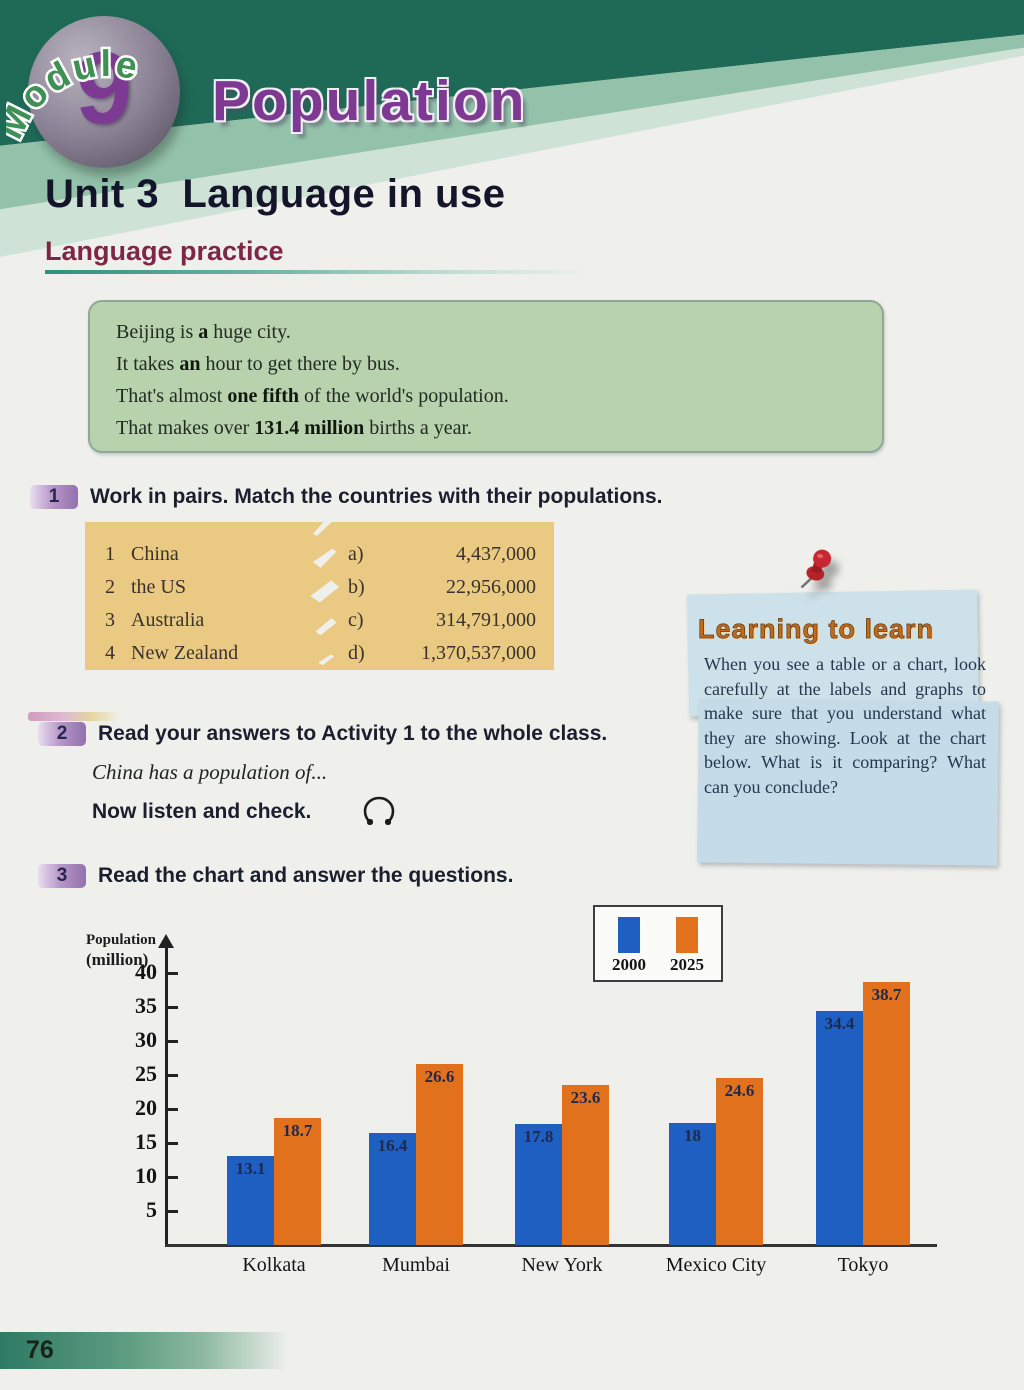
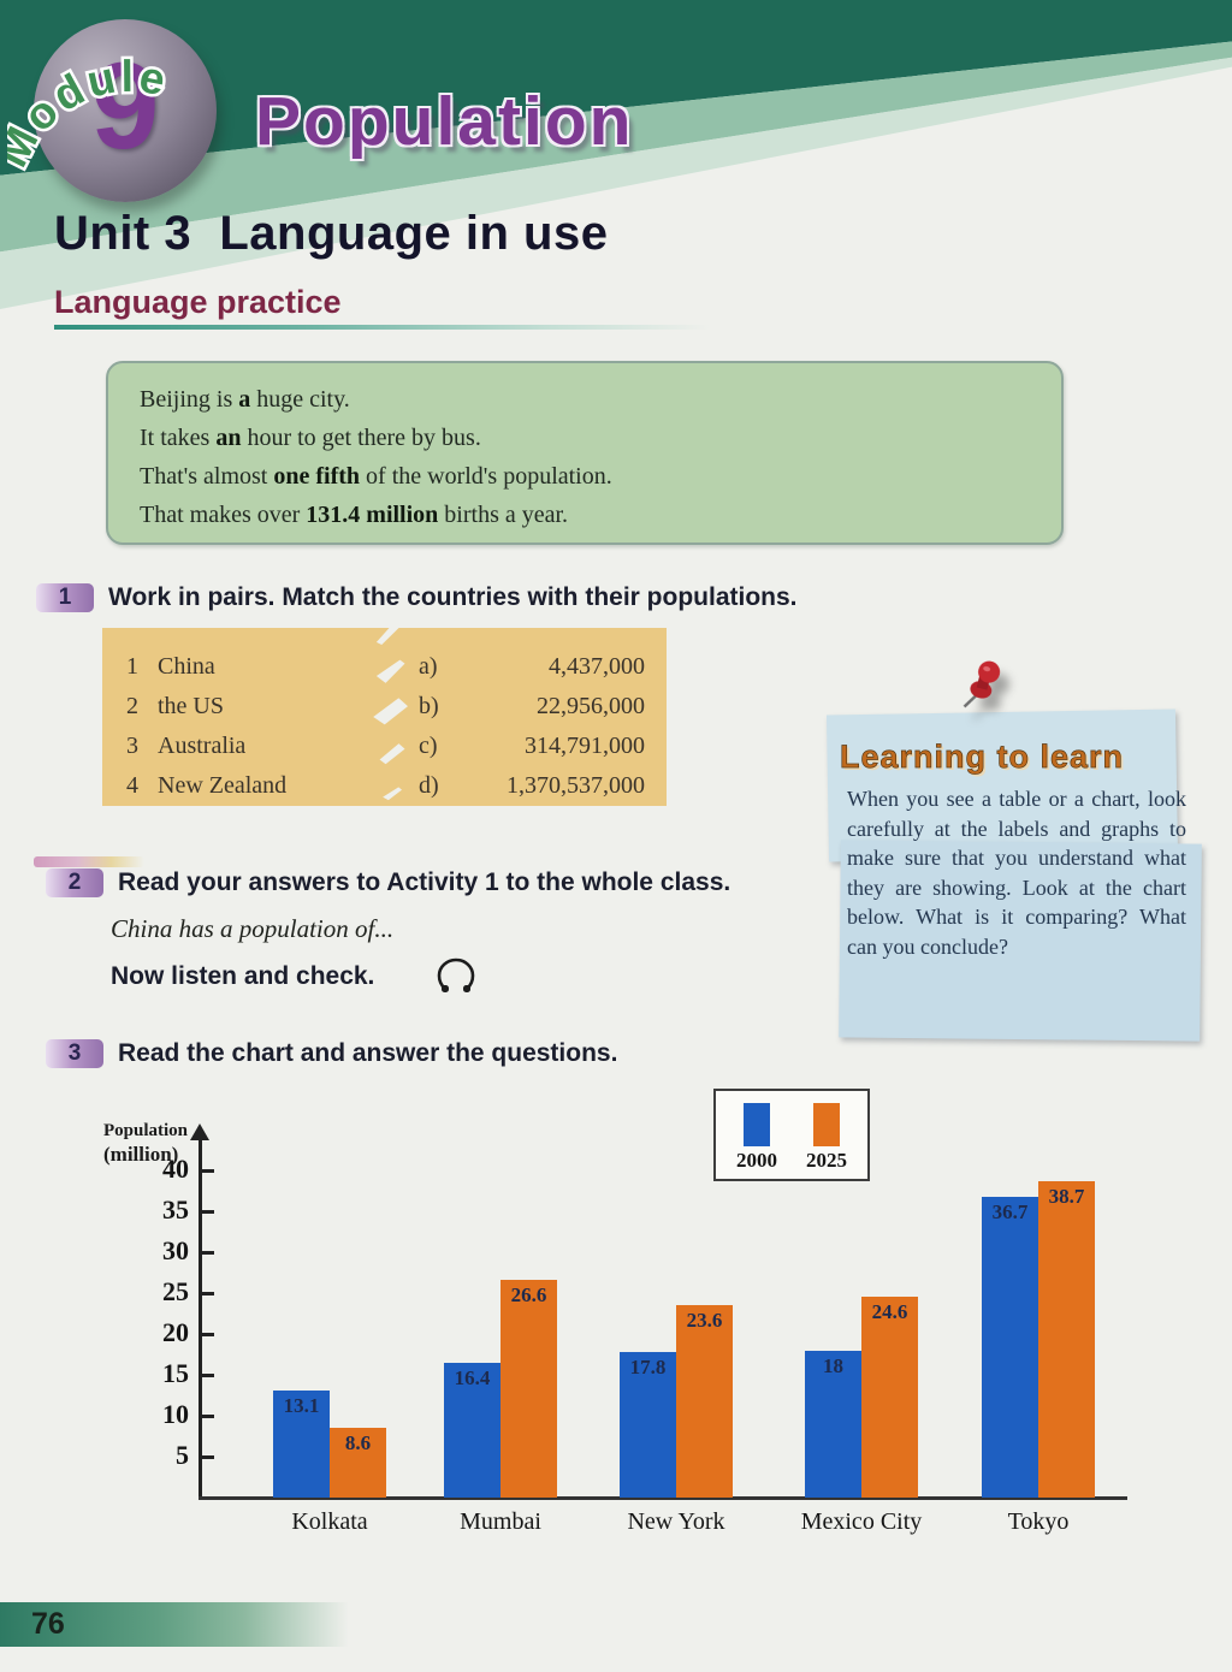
2025/Kolkata: 18.7 -> 8.6
2000/Tokyo: 34.4 -> 36.7
